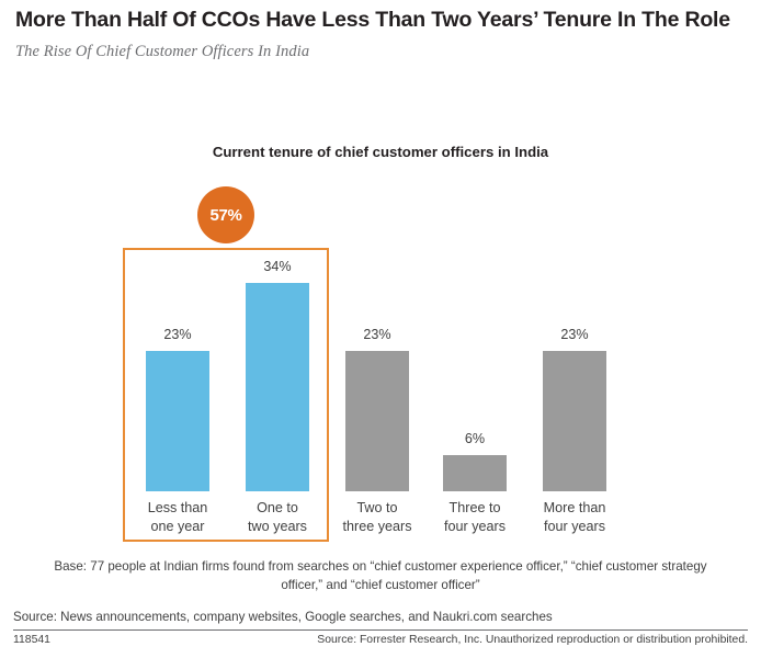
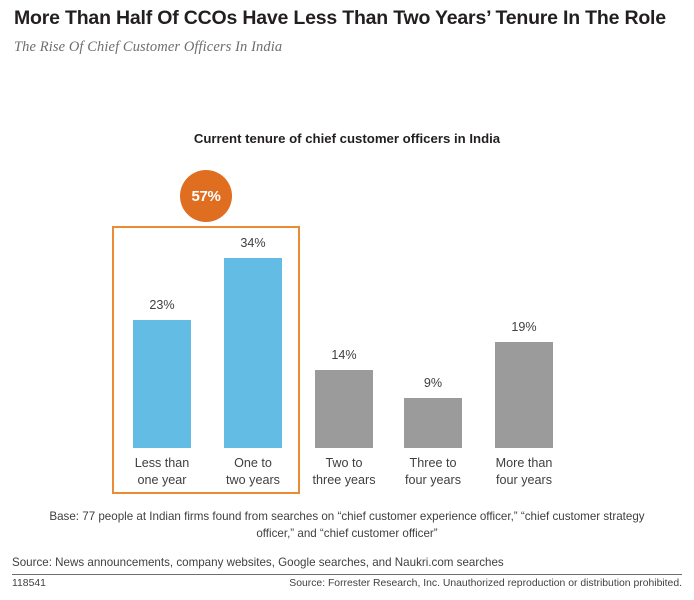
Two to three years: 23% -> 14%
Three to four years: 6% -> 9%
More than four years: 23% -> 19%
